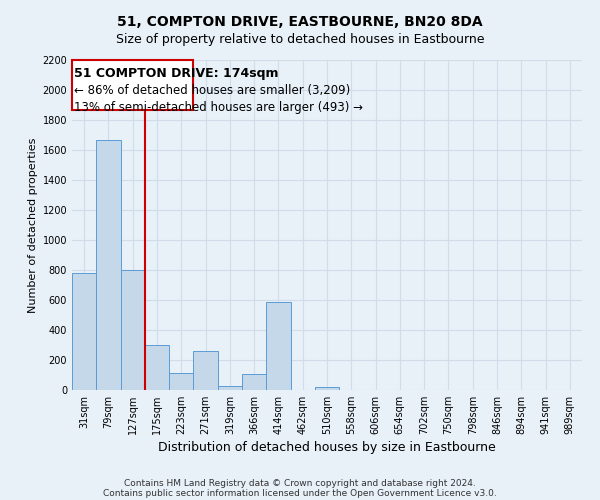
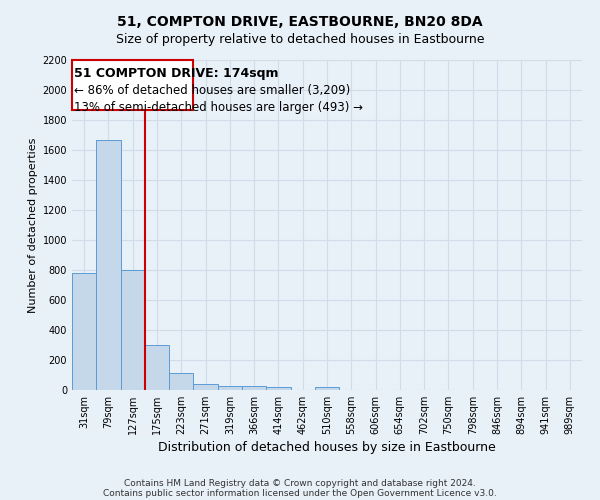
271sqm: 260 -> 40
366sqm: 110 -> 30
414sqm: 590 -> 20
